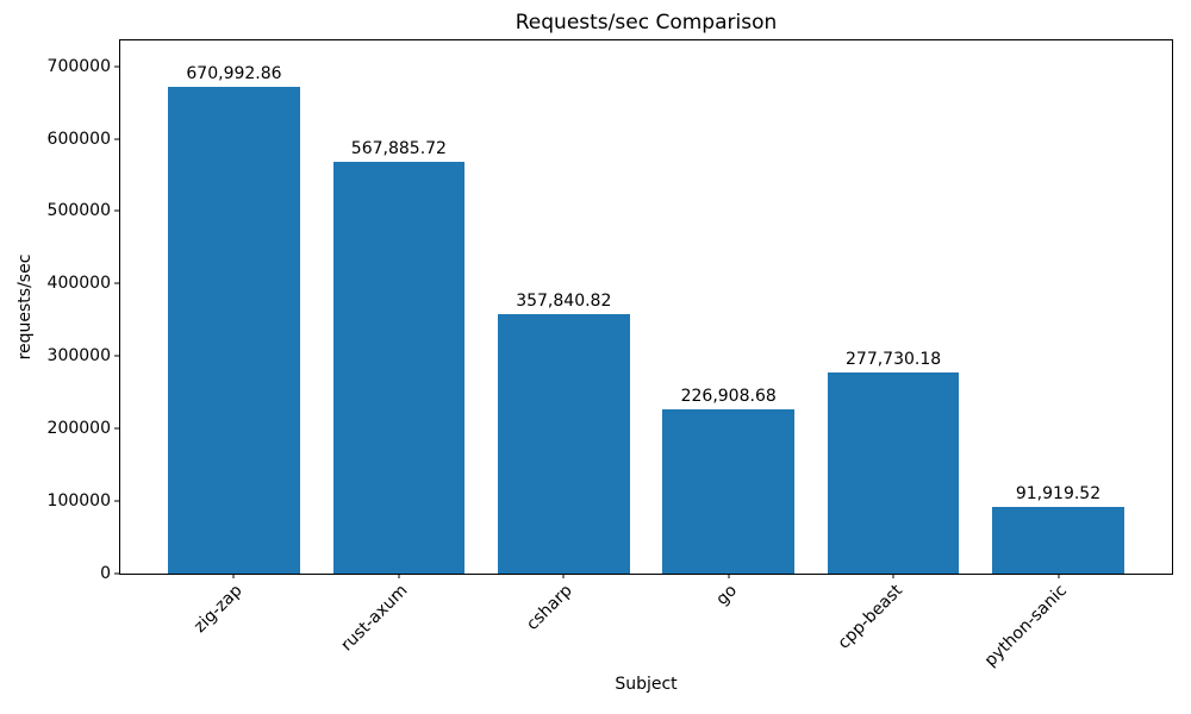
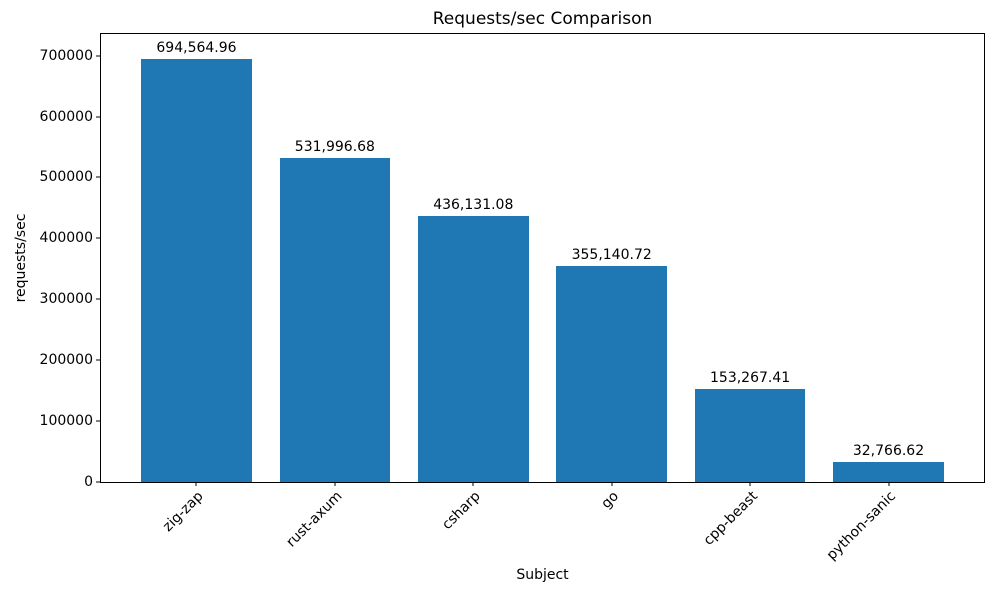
zig-zap: 670,992.86 -> 694,564.96
rust-axum: 567,885.72 -> 531,996.68
csharp: 357,840.82 -> 436,131.08
go: 226,908.68 -> 355,140.72
cpp-beast: 277,730.18 -> 153,267.41
python-sanic: 91,919.52 -> 32,766.62
